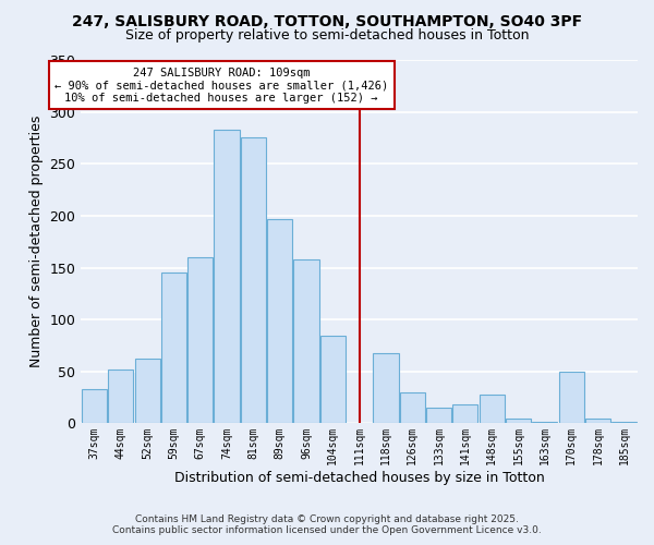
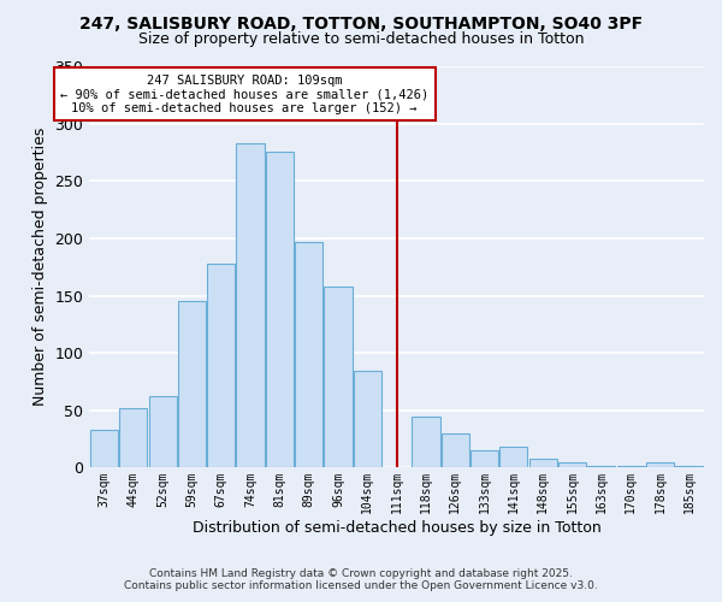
67sqm: 160 -> 178
118sqm: 68 -> 45
148sqm: 28 -> 8
170sqm: 50 -> 1
